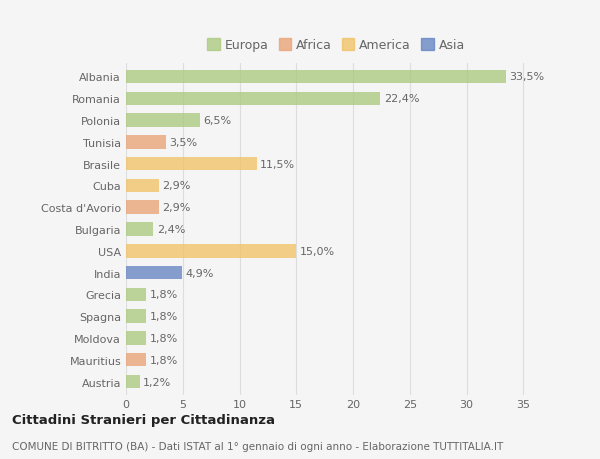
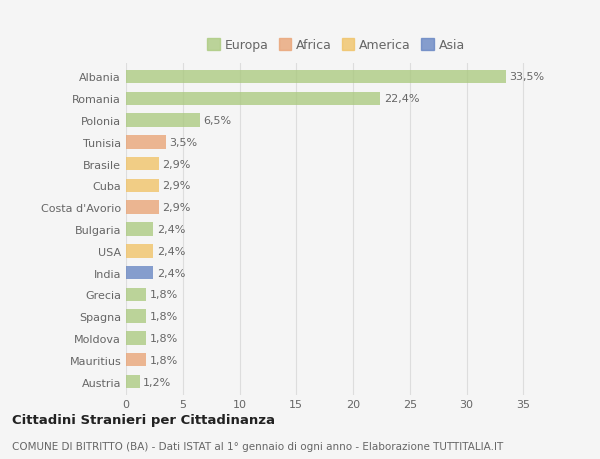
Brasile: 11,5% -> 2,9%
USA: 15,0% -> 2,4%
India: 4,9% -> 2,4%
